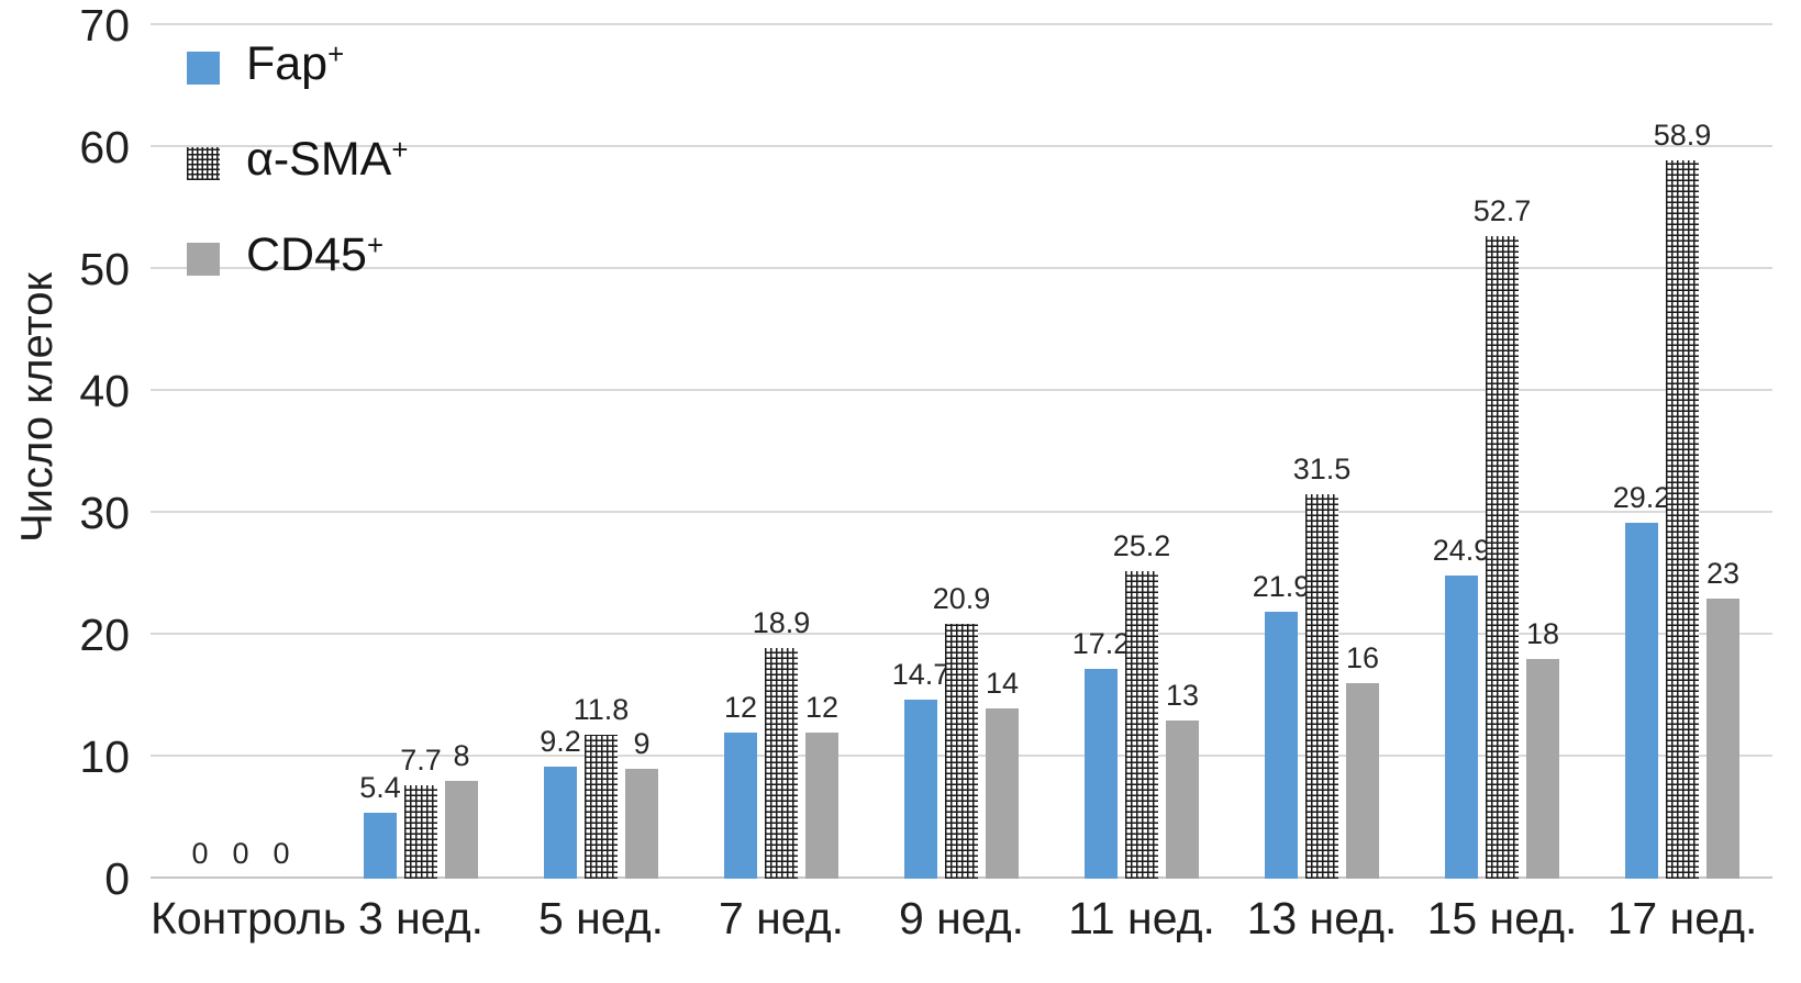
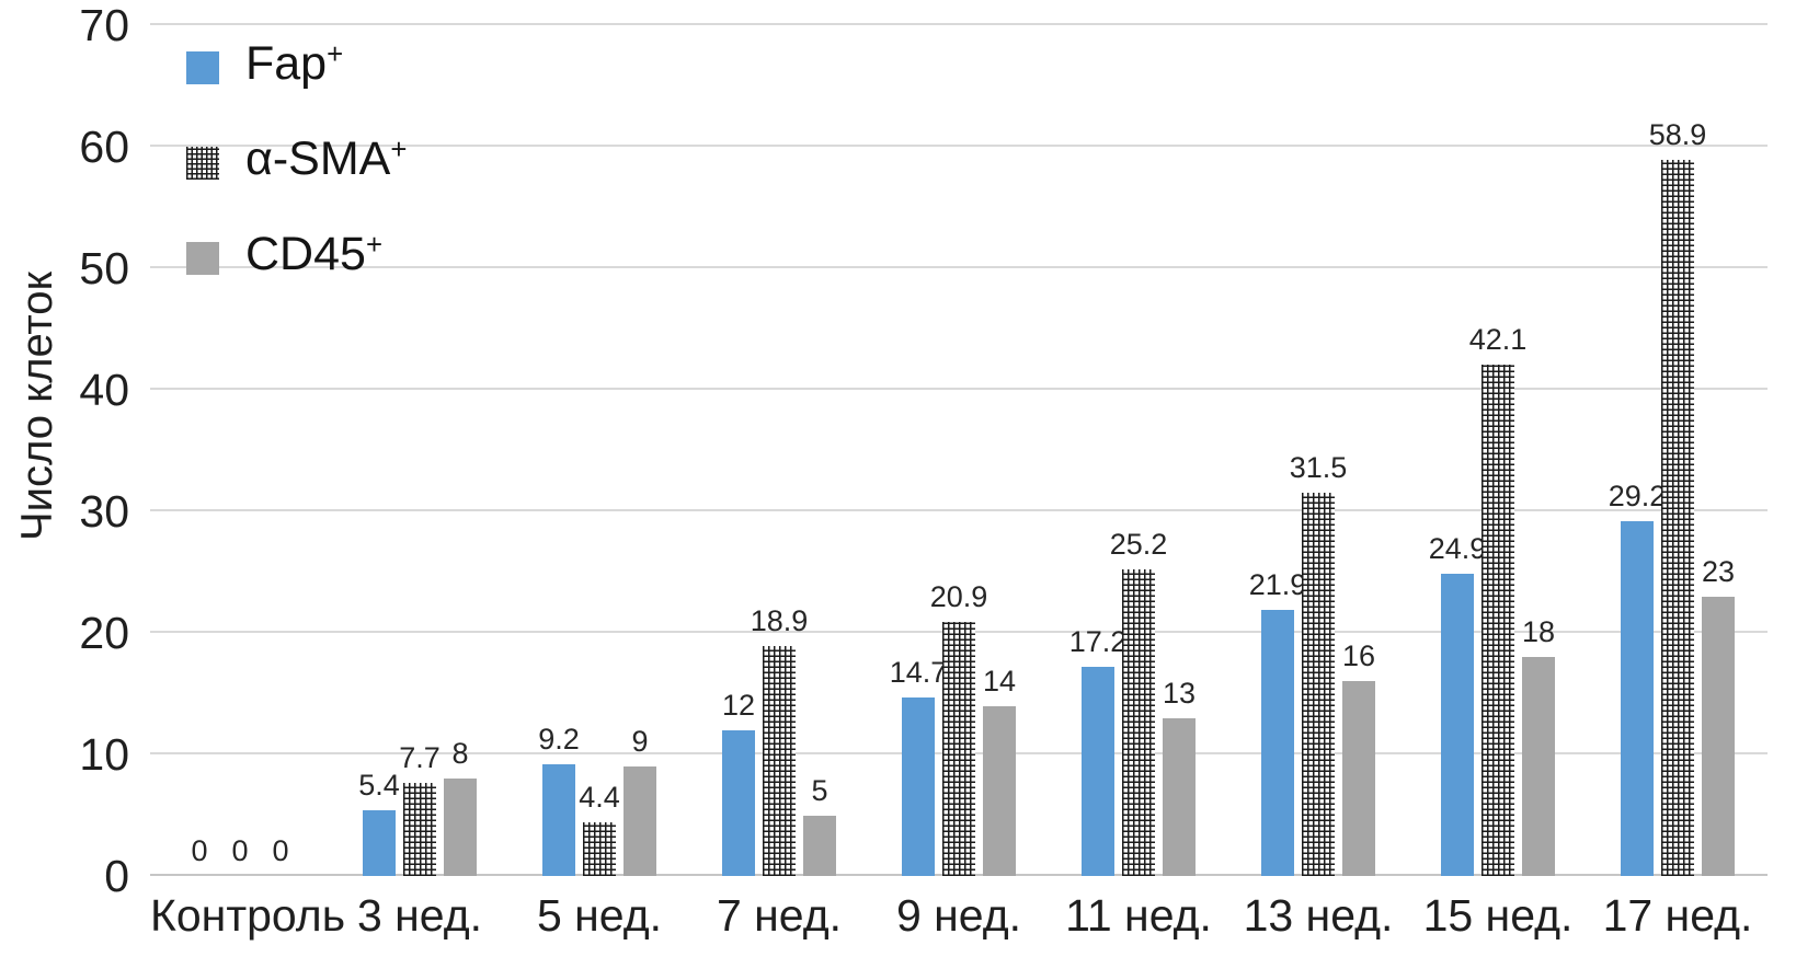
α-SMA/5 нед.: 11.8 -> 4.4
CD45/7 нед.: 12 -> 5
α-SMA/15 нед.: 52.7 -> 42.1
